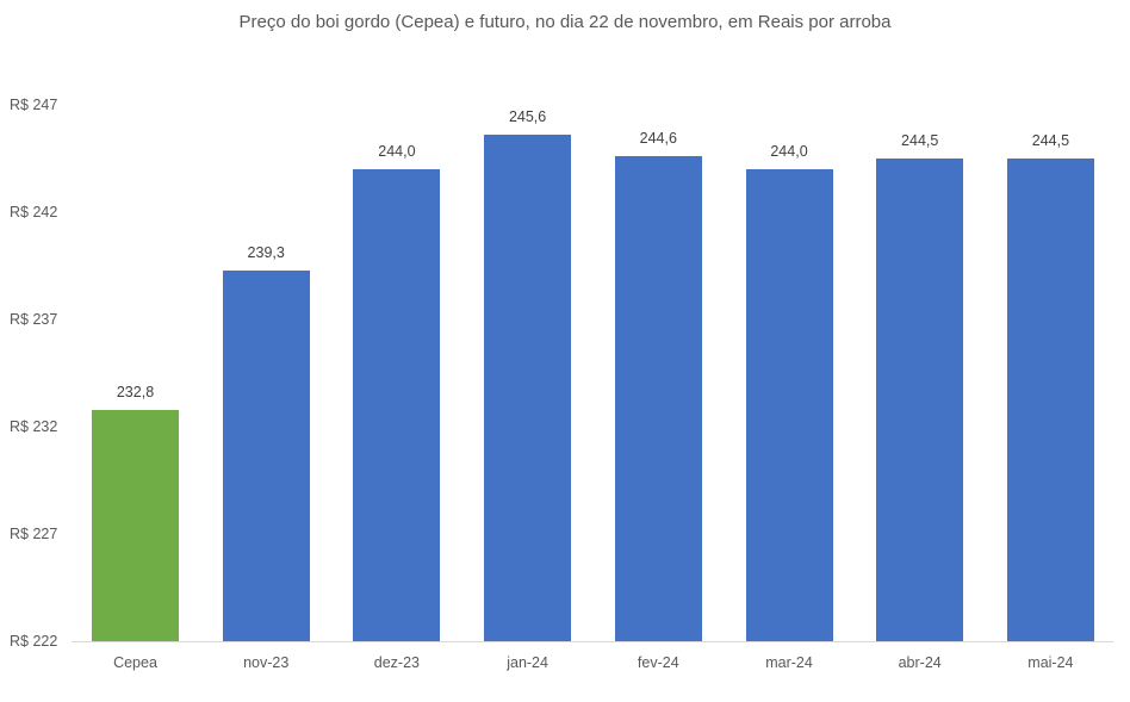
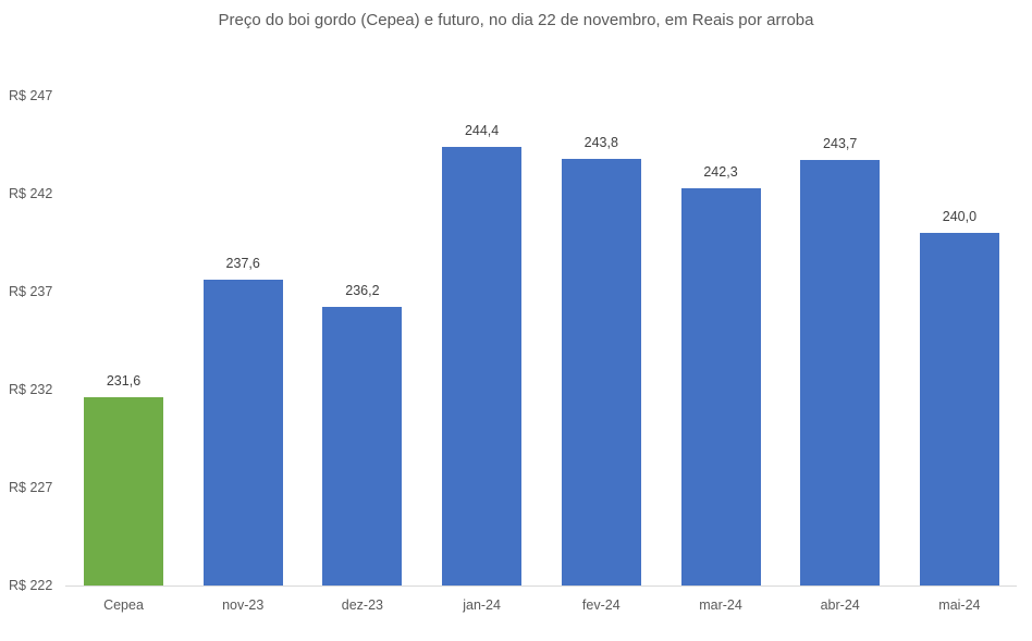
Cepea: 232,8 -> 231,6
nov-23: 239,3 -> 237,6
dez-23: 244,0 -> 236,2
jan-24: 245,6 -> 244,4
fev-24: 244,6 -> 243,8
mar-24: 244,0 -> 242,3
abr-24: 244,5 -> 243,7
mai-24: 244,5 -> 240,0
